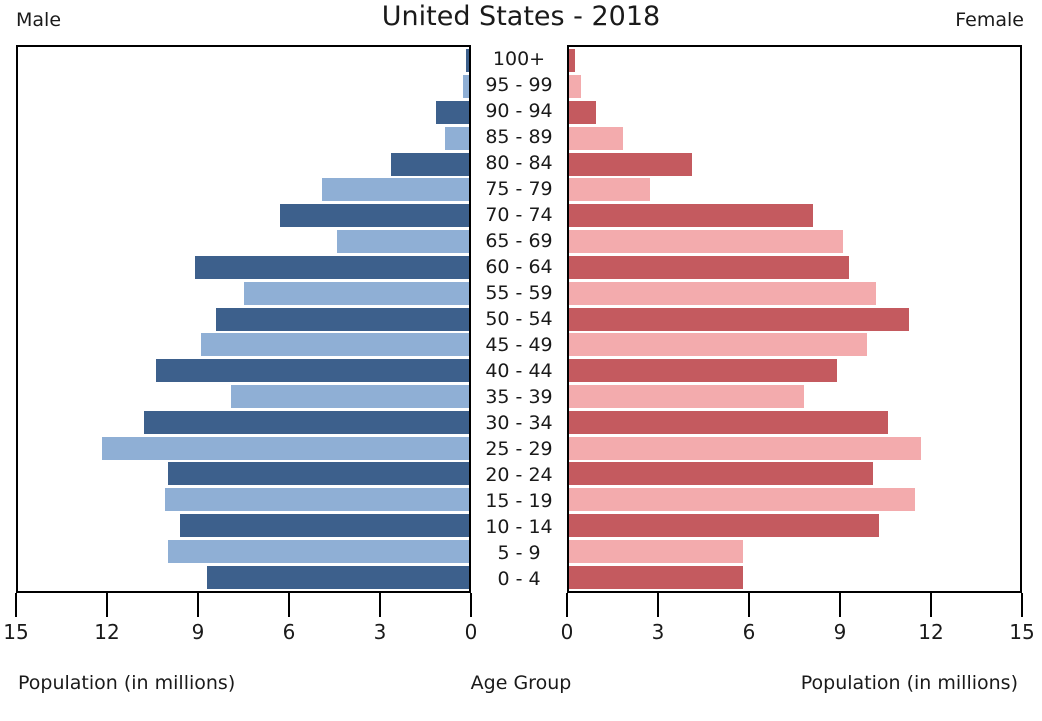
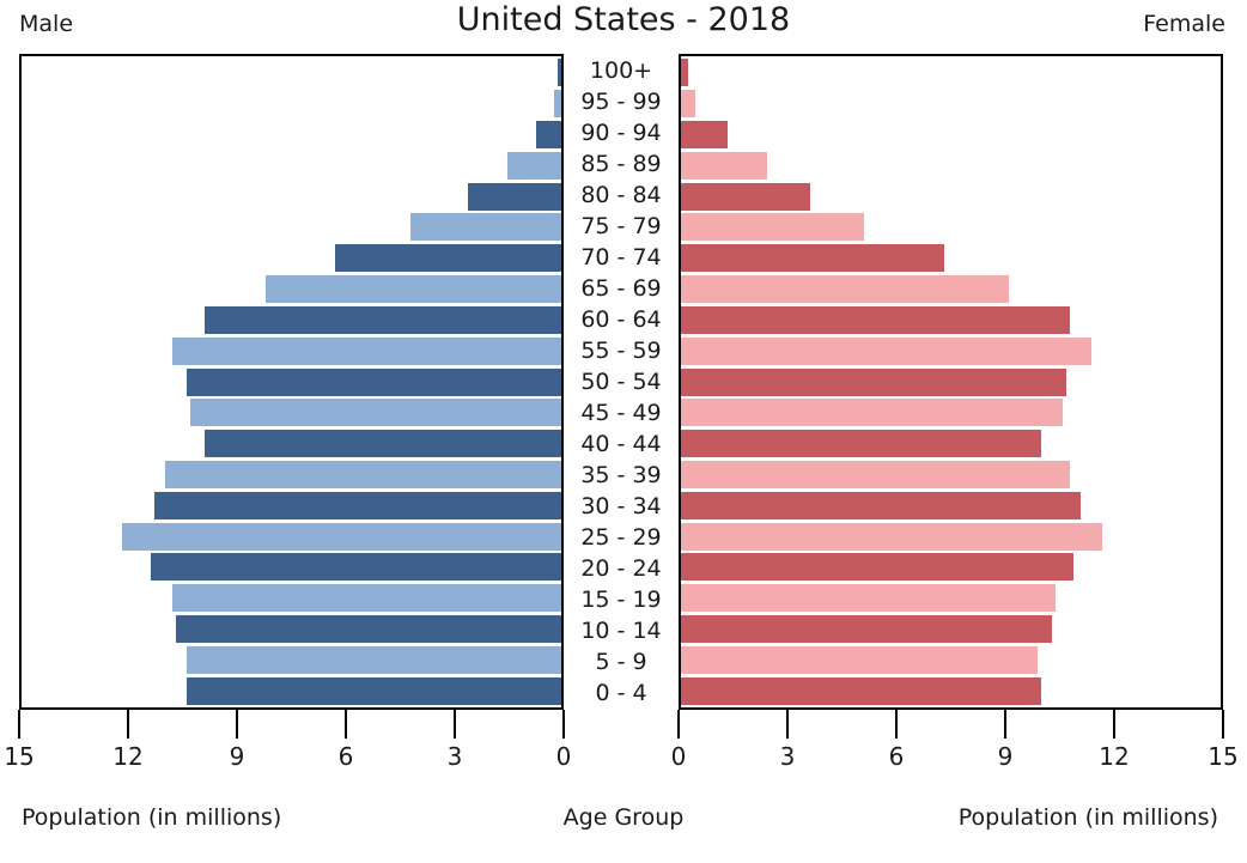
Male/90 - 94: 1.1 -> 0.7
Female/90 - 94: 0.9 -> 1.3
Male/85 - 89: 0.8 -> 1.5
Female/85 - 89: 1.8 -> 2.4
Female/80 - 84: 4.1 -> 3.6
Male/75 - 79: 4.9 -> 4.2
Female/75 - 79: 2.7 -> 5.1
Female/70 - 74: 8.1 -> 7.3
Male/65 - 69: 4.4 -> 8.2
Male/60 - 64: 9.1 -> 9.9
Female/60 - 64: 9.3 -> 10.8
Male/55 - 59: 7.5 -> 10.8
Female/55 - 59: 10.2 -> 11.4
Male/50 - 54: 8.4 -> 10.4
Female/50 - 54: 11.3 -> 10.7
Male/45 - 49: 8.9 -> 10.3
Female/45 - 49: 9.9 -> 10.6
Male/40 - 44: 10.4 -> 9.9
Female/40 - 44: 8.9 -> 10.0
Male/35 - 39: 7.9 -> 11.0
Female/35 - 39: 7.8 -> 10.8
Male/30 - 34: 10.8 -> 11.3
Female/30 - 34: 10.6 -> 11.1
Male/20 - 24: 10.0 -> 11.4
Female/20 - 24: 10.1 -> 10.9
Male/15 - 19: 10.1 -> 10.8
Female/15 - 19: 11.5 -> 10.4
Male/10 - 14: 9.6 -> 10.7
Male/5 - 9: 10.0 -> 10.4
Female/5 - 9: 5.8 -> 9.9
Male/0 - 4: 8.7 -> 10.4
Female/0 - 4: 5.8 -> 10.0
